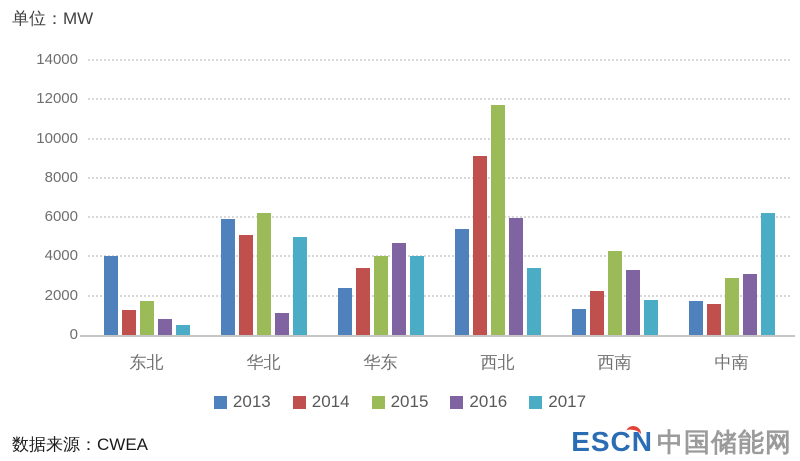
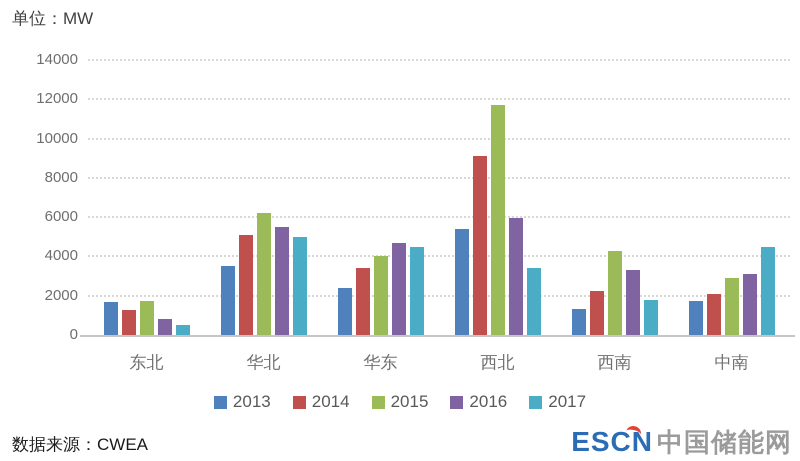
2013/东北: 4000 -> 1700
2013/华北: 5900 -> 3500
2016/华北: 1100 -> 5500
2017/华东: 4000 -> 4500
2014/中南: 1600 -> 2100
2017/中南: 6200 -> 4500
